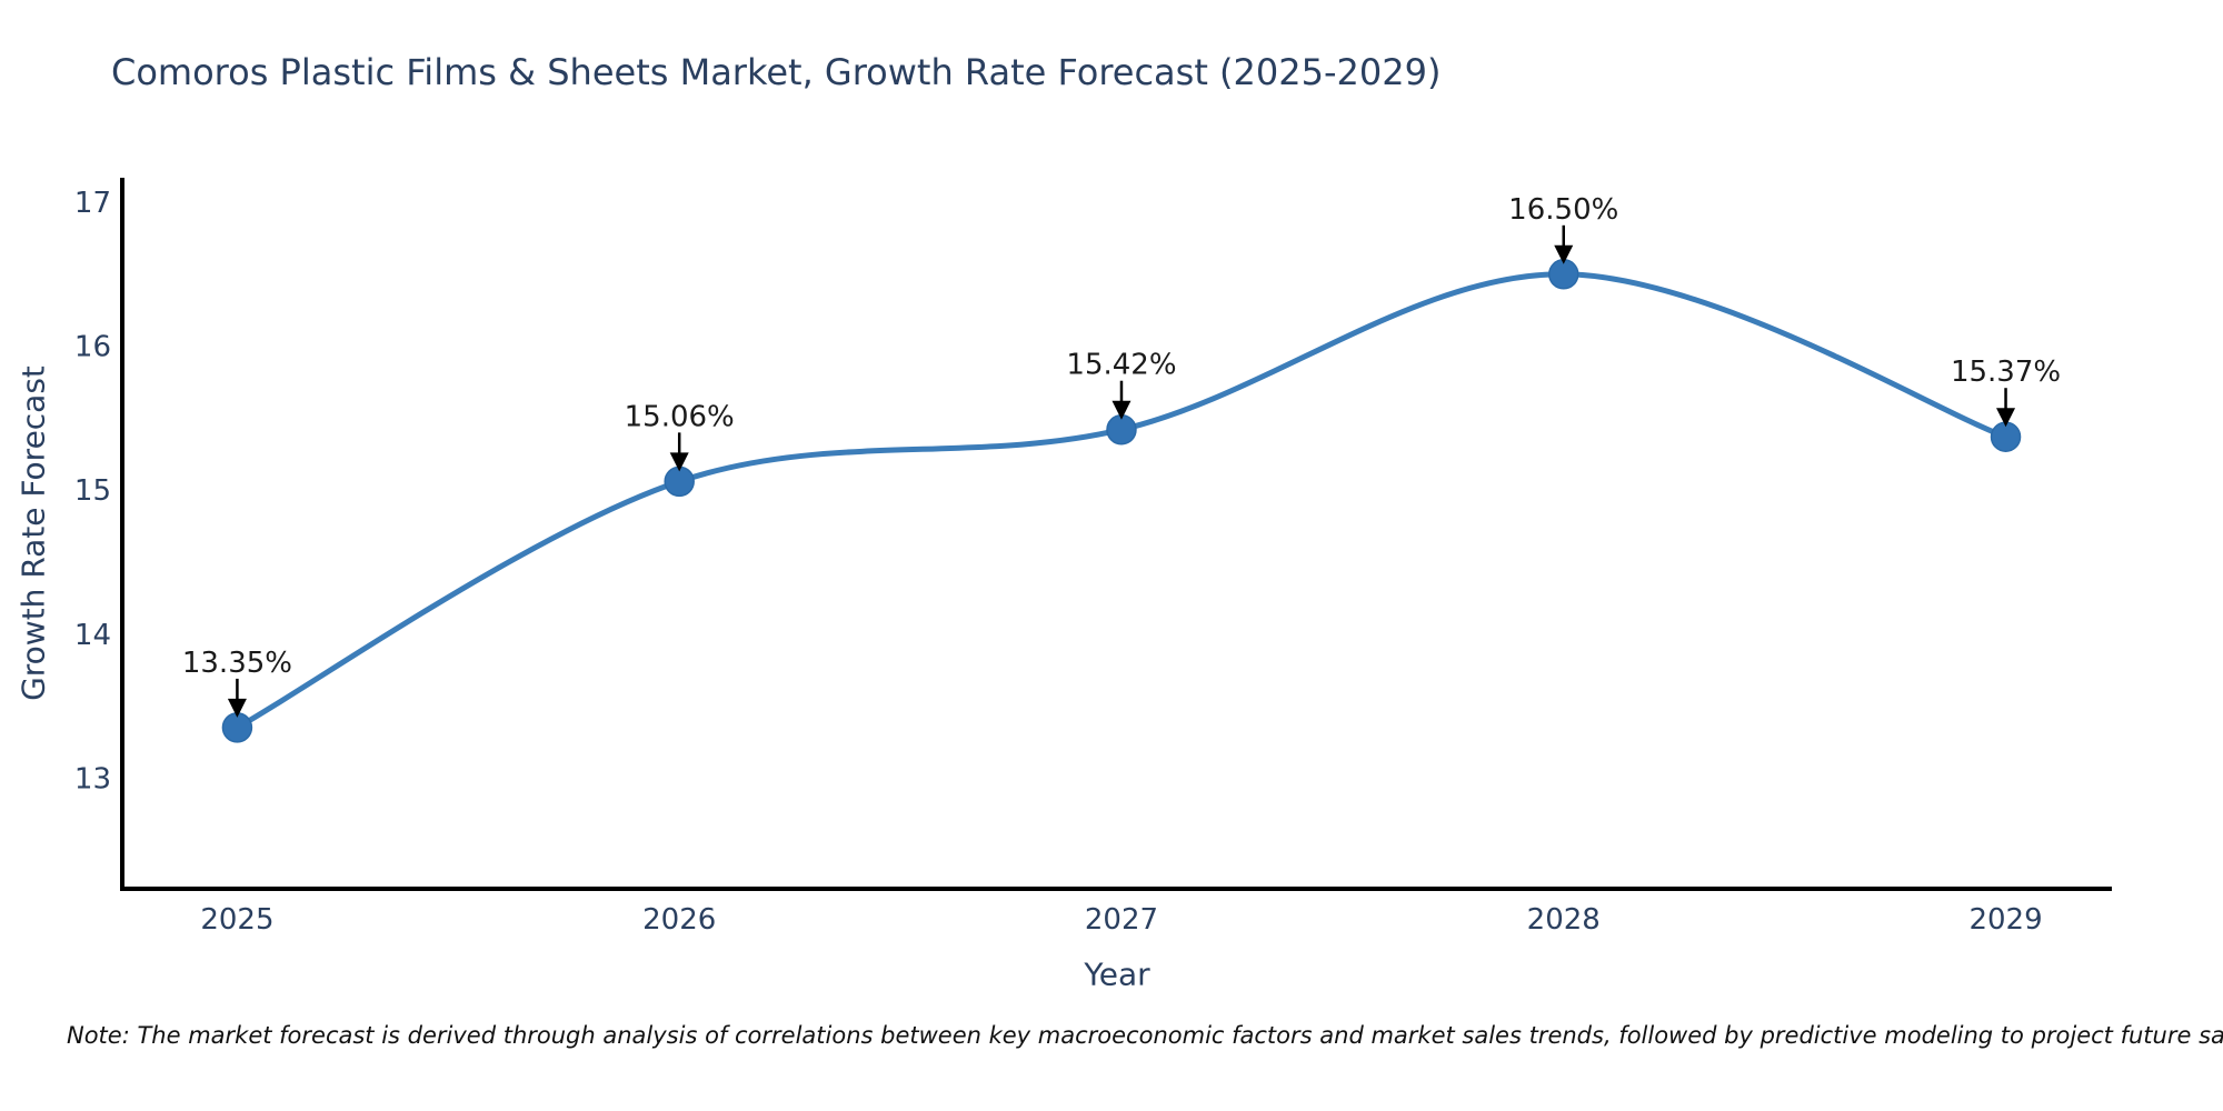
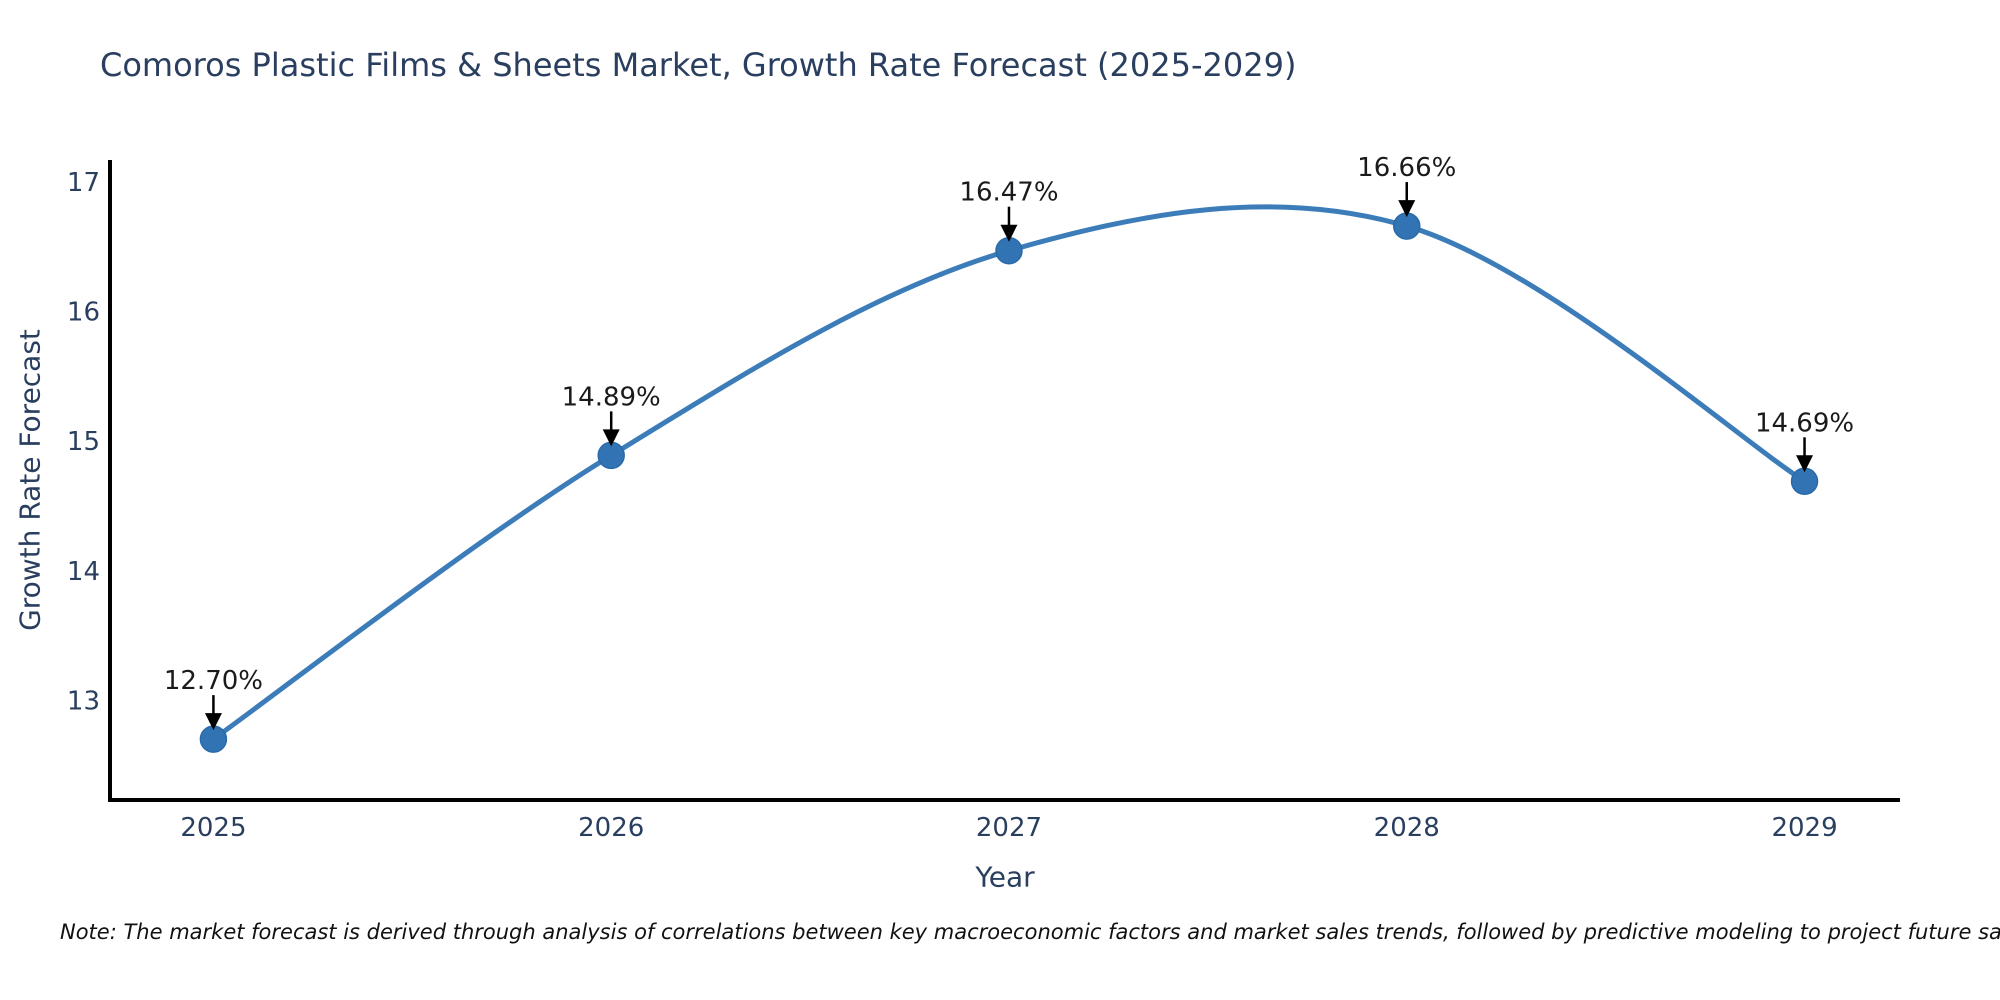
2025: 13.35% -> 12.70%
2026: 15.06% -> 14.89%
2027: 15.42% -> 16.47%
2028: 16.50% -> 16.66%
2029: 15.37% -> 14.69%
